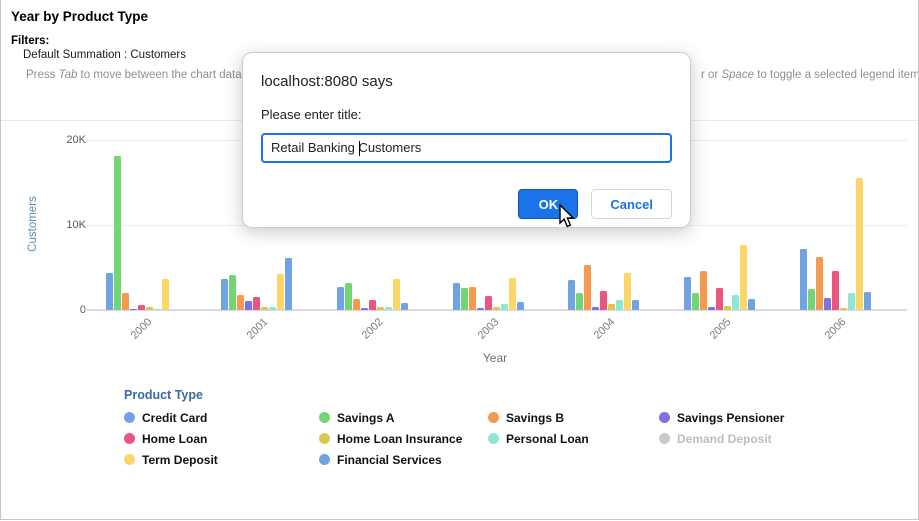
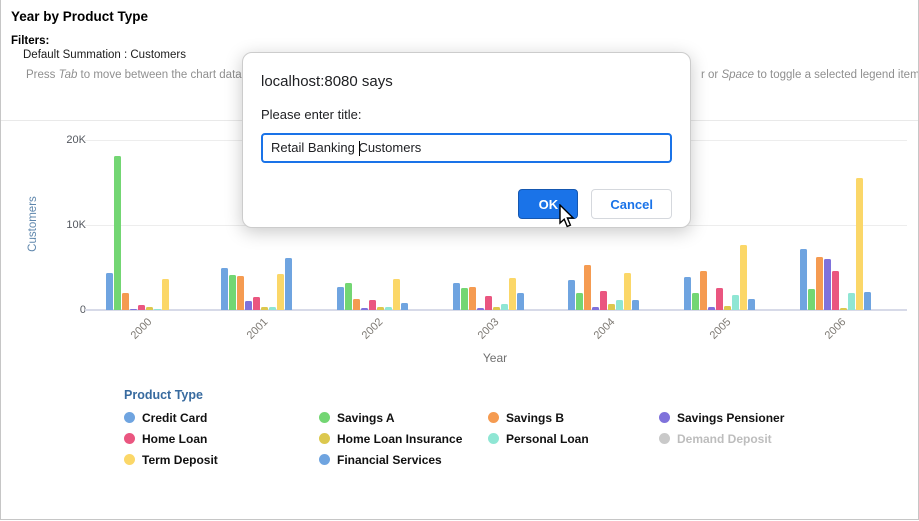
Credit Card/2001: 4K -> 5K
Savings B/2001: 2K -> 4K
Financial Services/2003: 1K -> 2K
Savings Pensioner/2006: 1K -> 6K
